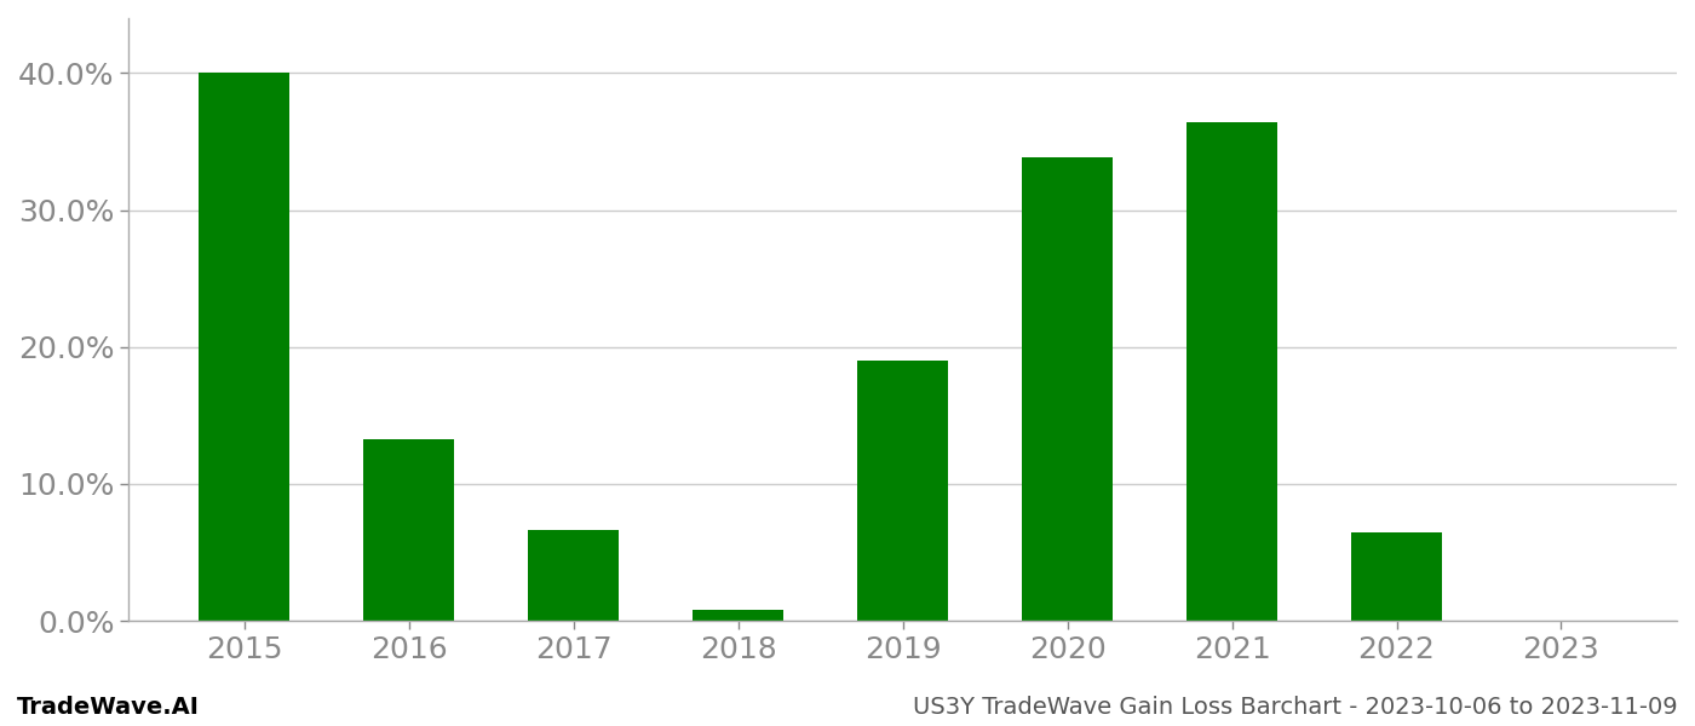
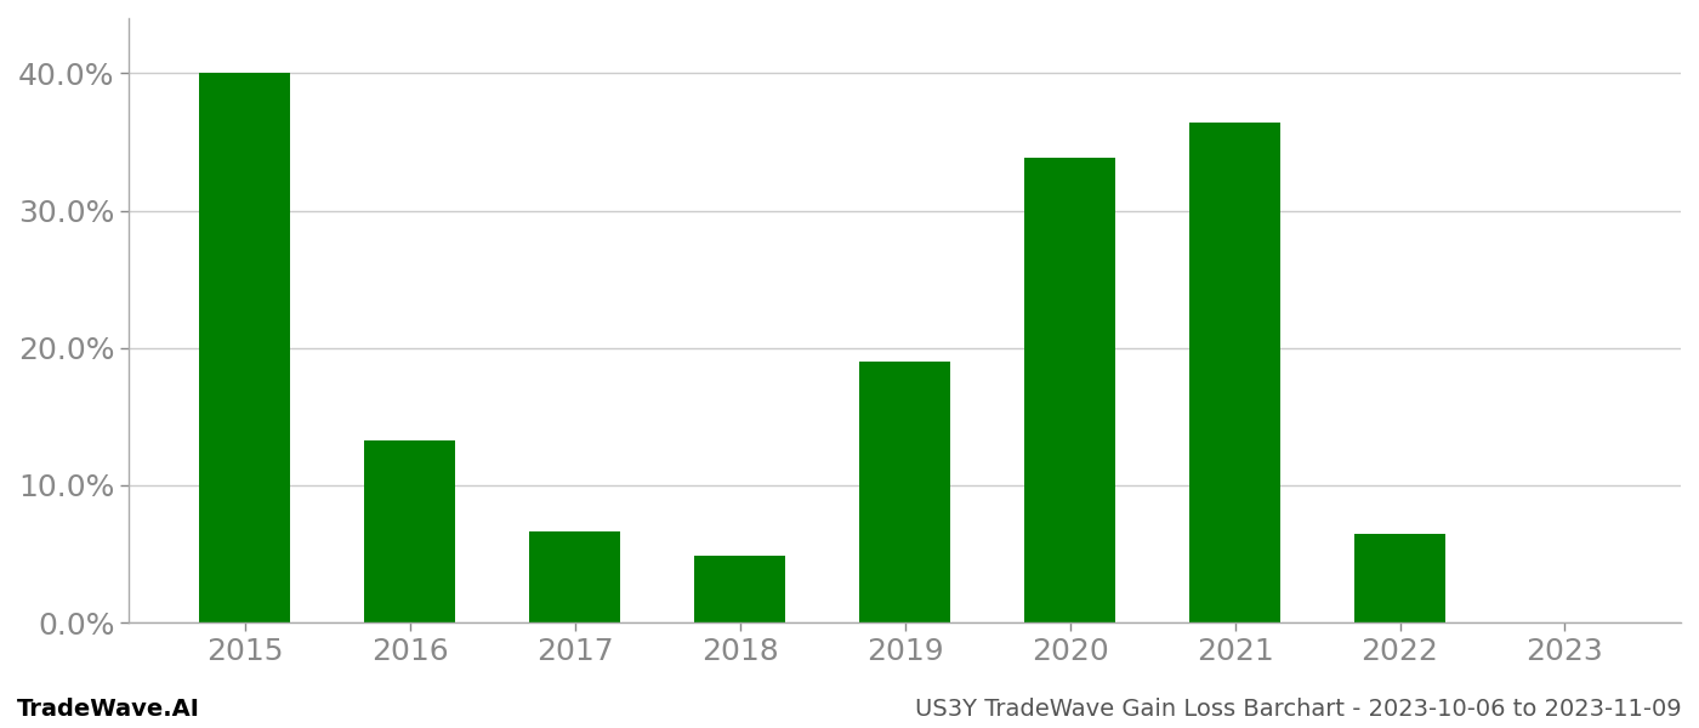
2018: 0.8% -> 4.9%
